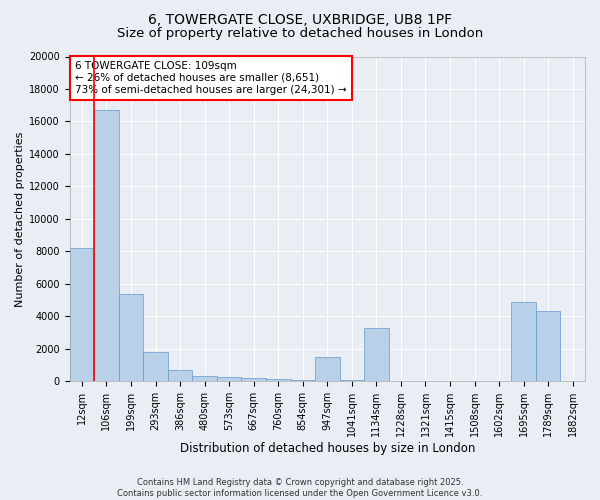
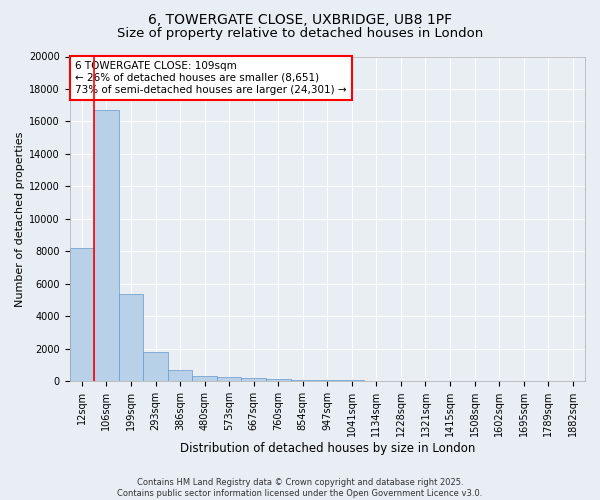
947sqm: 1500 -> 100
1134sqm: 3300 -> 0
1695sqm: 4900 -> 0
1789sqm: 4300 -> 0
